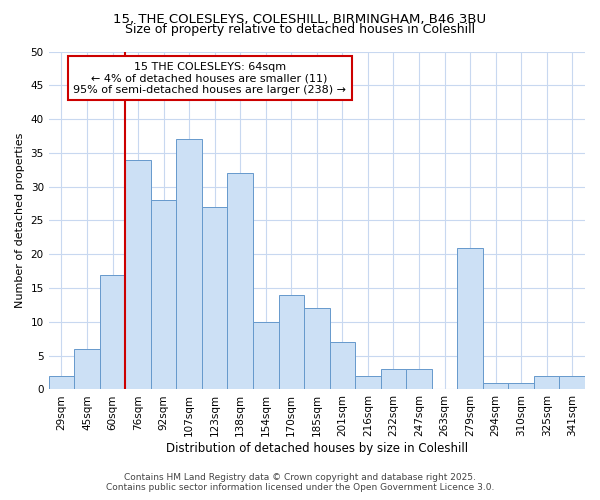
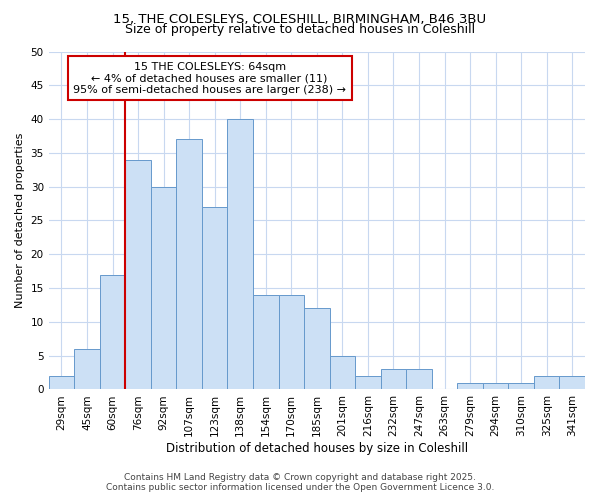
92sqm: 28 -> 30
138sqm: 32 -> 40
154sqm: 10 -> 14
201sqm: 7 -> 5
279sqm: 21 -> 1
